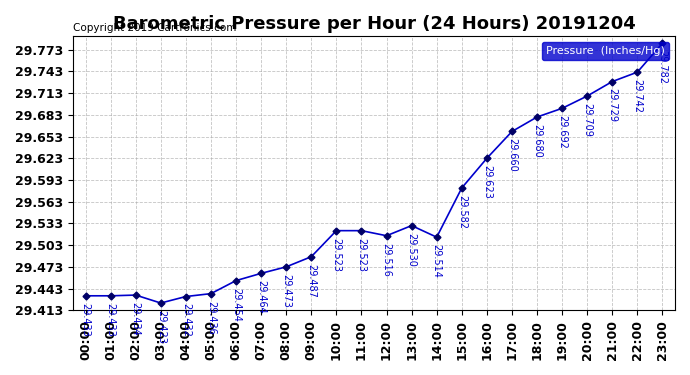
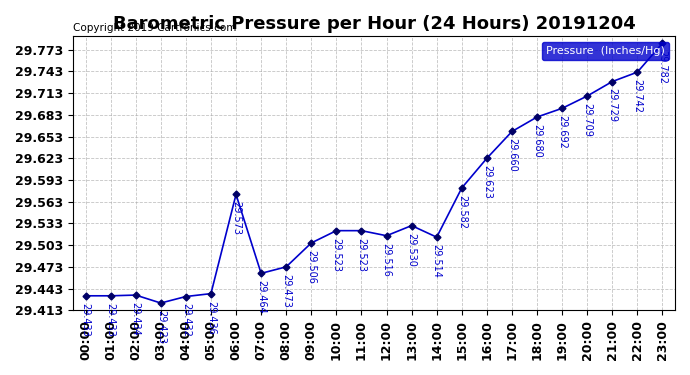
06:00: 29.454 -> 29.573
09:00: 29.487 -> 29.506
